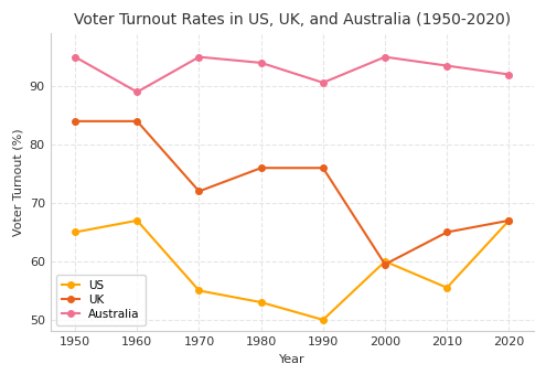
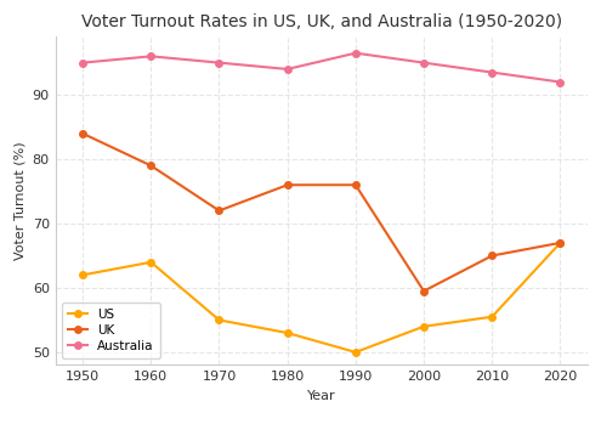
US/1950: 65.0 -> 62.0
US/1960: 67.0 -> 64.0
UK/1960: 84.0 -> 79.0
Australia/1960: 89.0 -> 96.0
Australia/1990: 90.6 -> 96.5
US/2000: 60.0 -> 54.0
